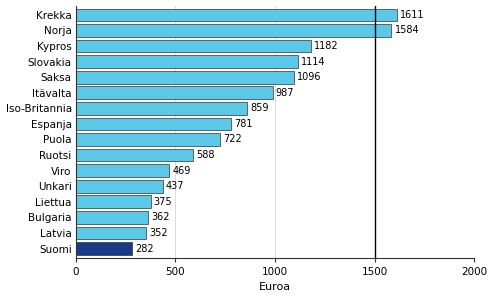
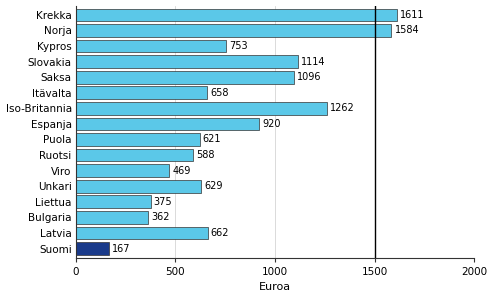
Kypros: 1182 -> 753
Itävalta: 987 -> 658
Iso-Britannia: 859 -> 1262
Espanja: 781 -> 920
Puola: 722 -> 621
Unkari: 437 -> 629
Latvia: 352 -> 662
Suomi: 282 -> 167
